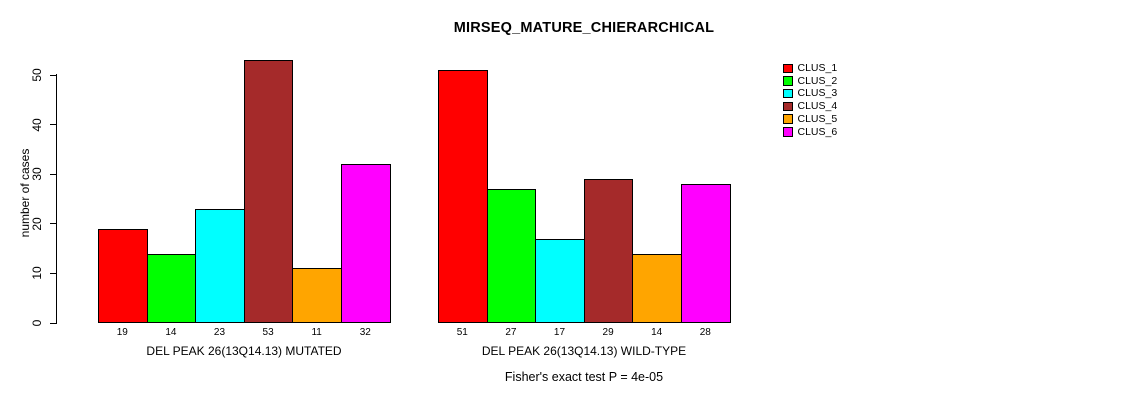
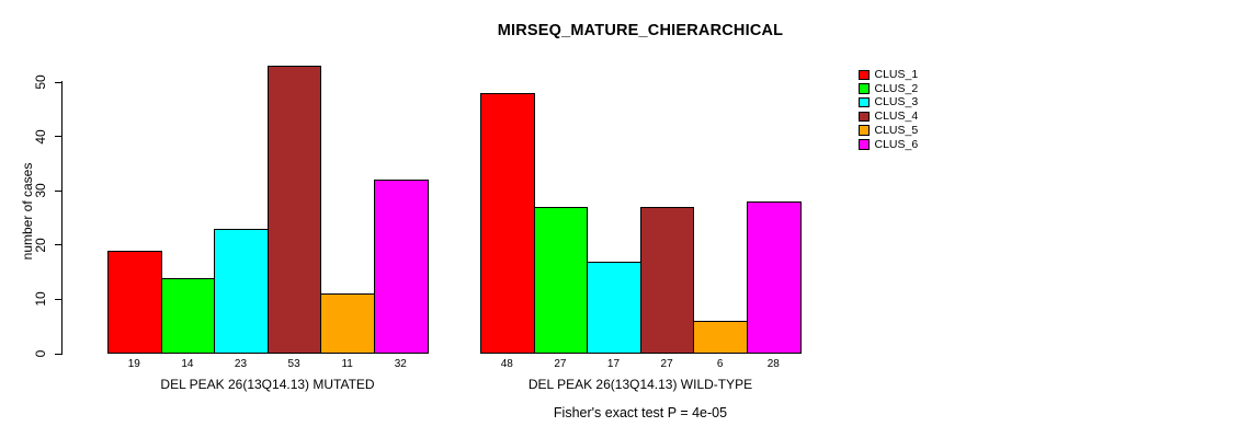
CLUS_1/DEL PEAK 26(13Q14.13) WILD-TYPE: 51 -> 48
CLUS_4/DEL PEAK 26(13Q14.13) WILD-TYPE: 29 -> 27
CLUS_5/DEL PEAK 26(13Q14.13) WILD-TYPE: 14 -> 6
